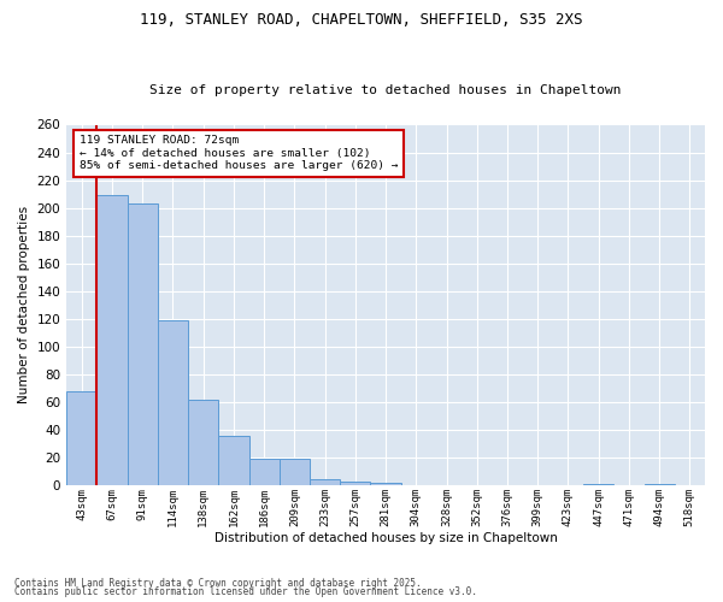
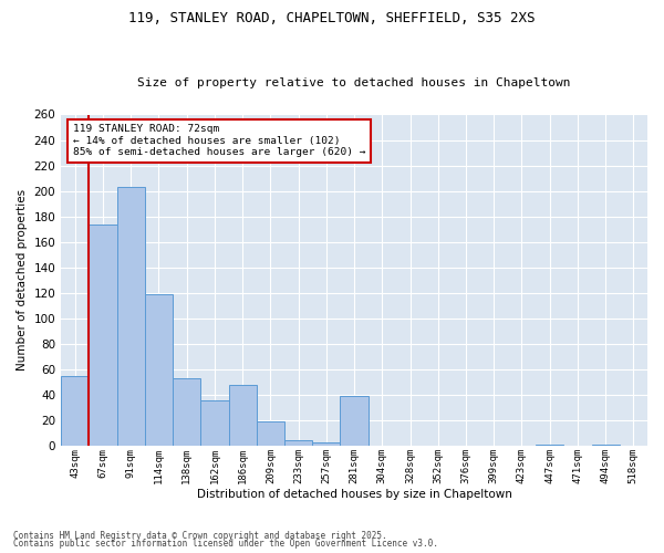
43sqm: 68 -> 55
67sqm: 209 -> 174
138sqm: 62 -> 53
186sqm: 19 -> 48
281sqm: 2 -> 39
